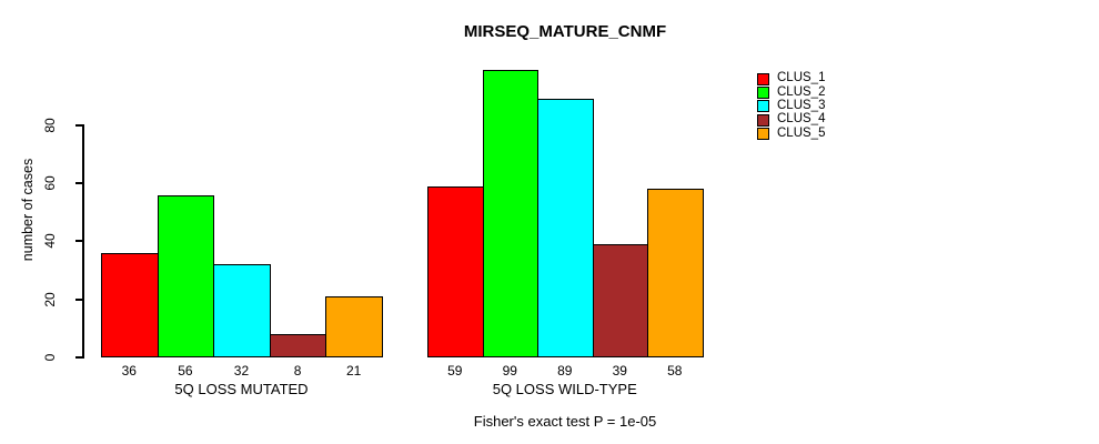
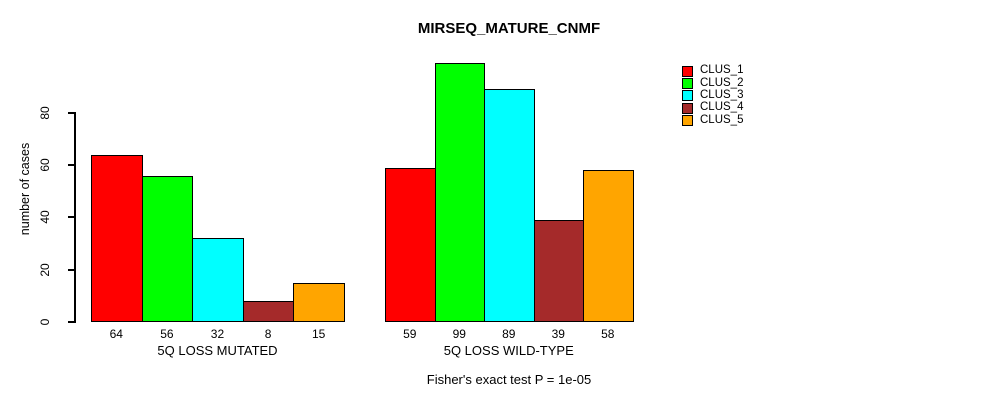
CLUS_1/5Q LOSS MUTATED: 36 -> 64
CLUS_5/5Q LOSS MUTATED: 21 -> 15
